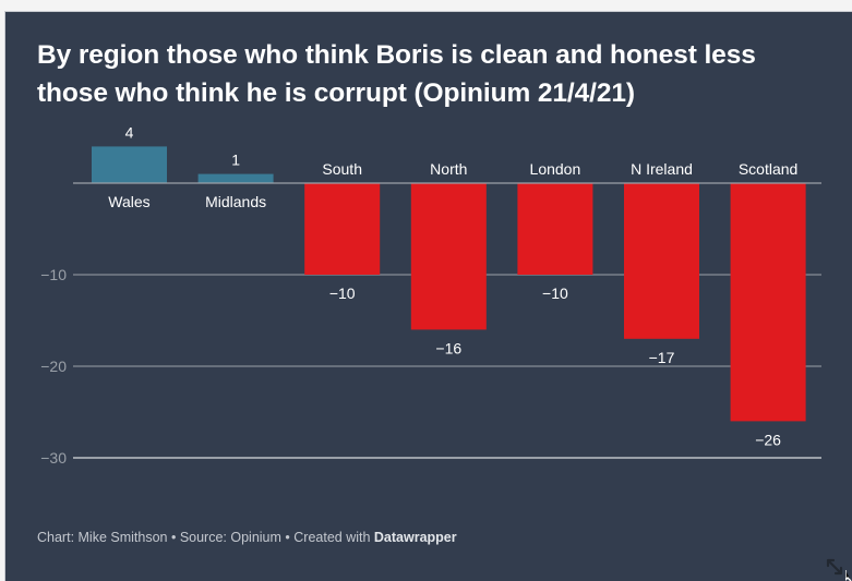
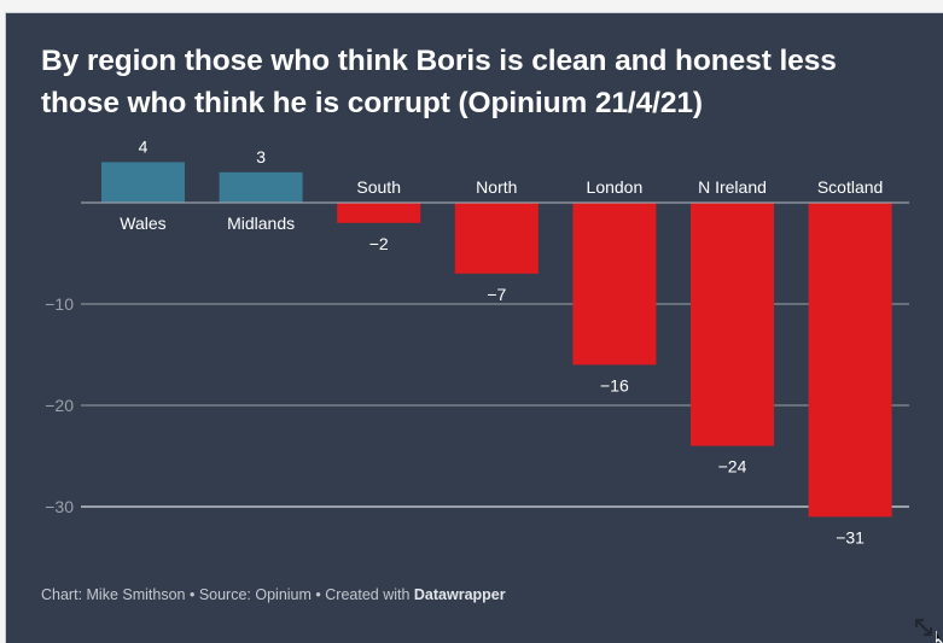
Midlands: 1 -> 3
South: −10 -> −2
North: −16 -> −7
London: −10 -> −16
N Ireland: −17 -> −24
Scotland: −26 -> −31
